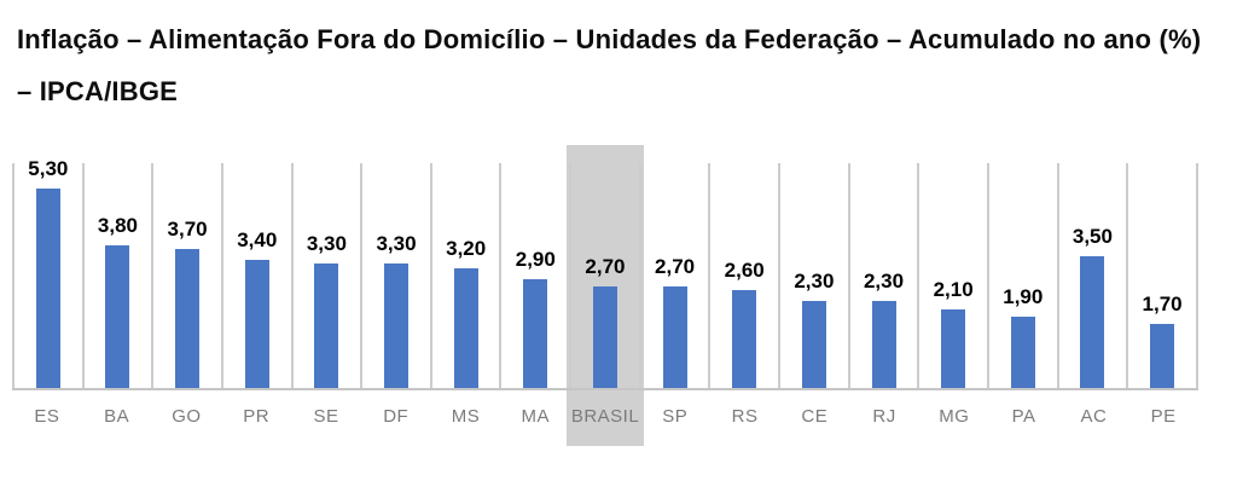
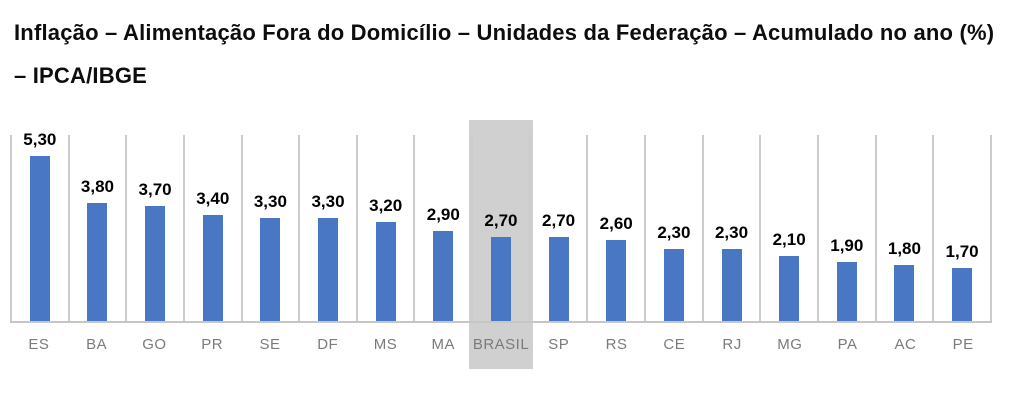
AC: 3,50 -> 1,80
